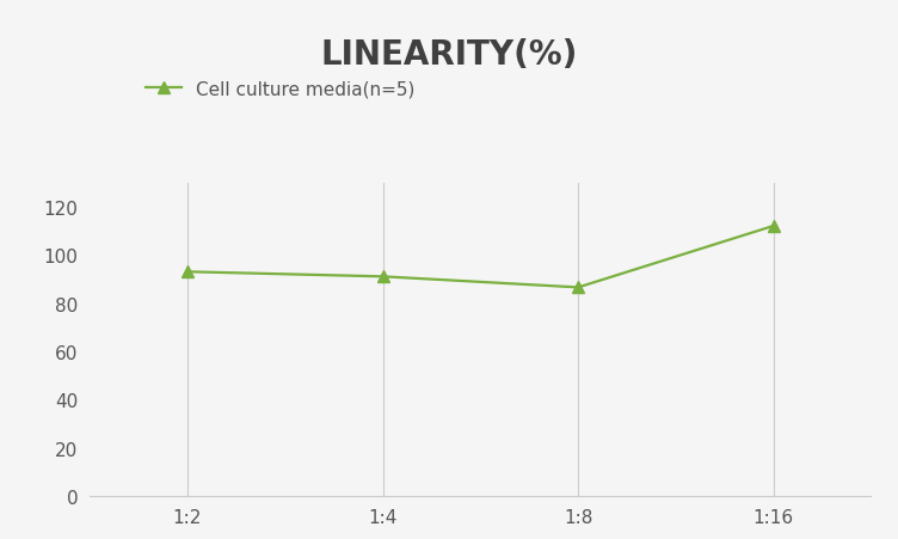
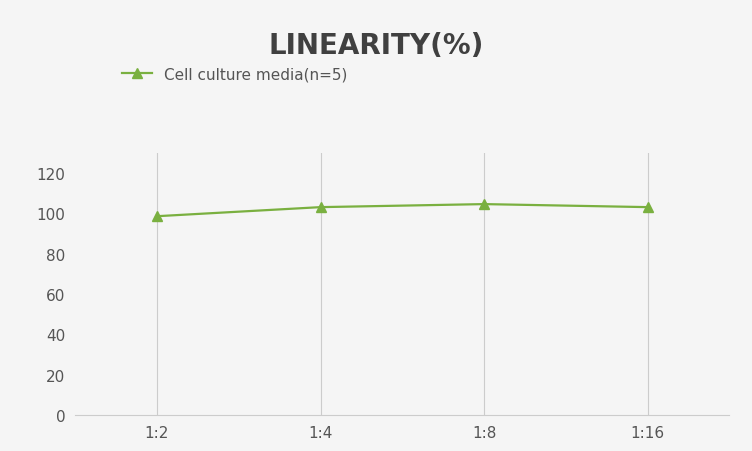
1:2: 93.0 -> 98.5
1:4: 91.0 -> 103.0
1:8: 86.5 -> 104.5
1:16: 112.0 -> 103.0
